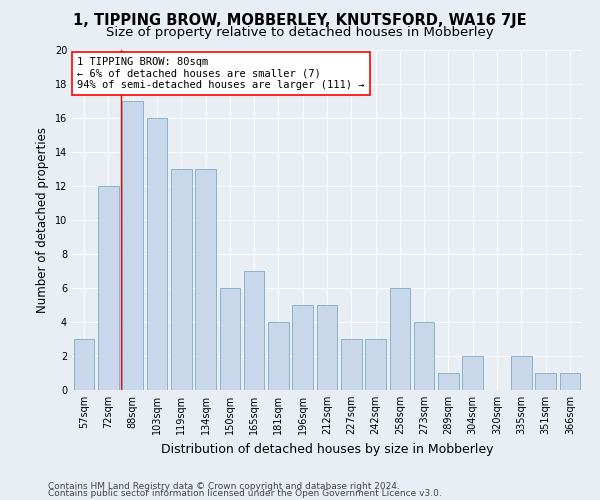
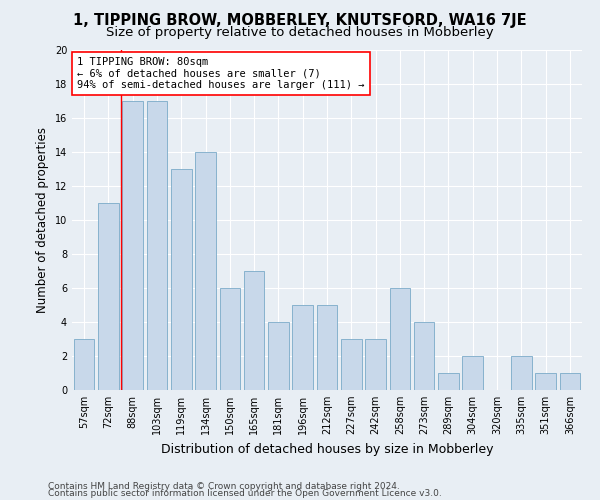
72sqm: 12 -> 11
103sqm: 16 -> 17
134sqm: 13 -> 14
